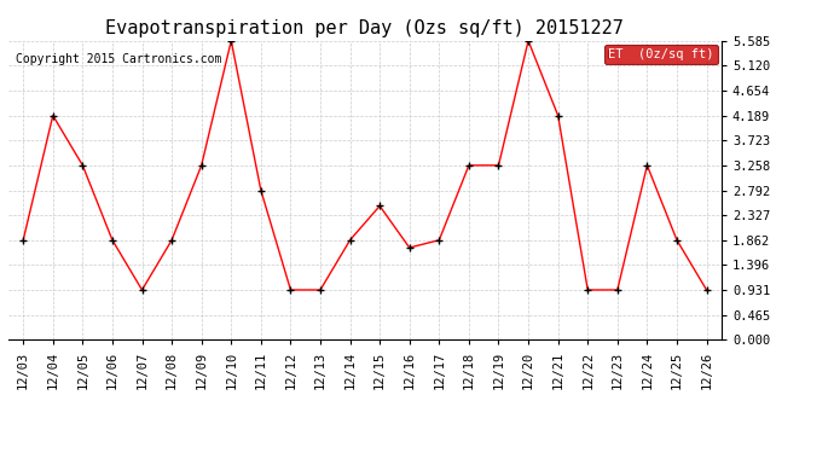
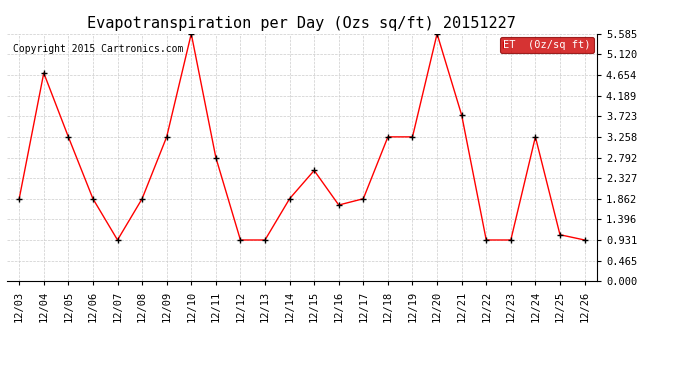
12/04: 4.19 -> 4.70
12/21: 4.19 -> 3.75
12/25: 1.86 -> 1.05
